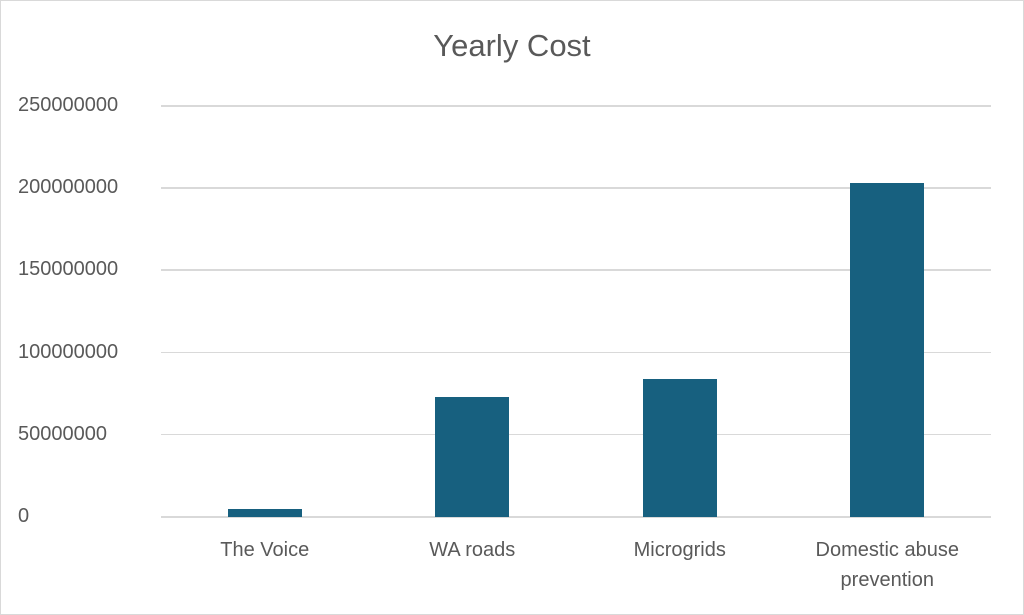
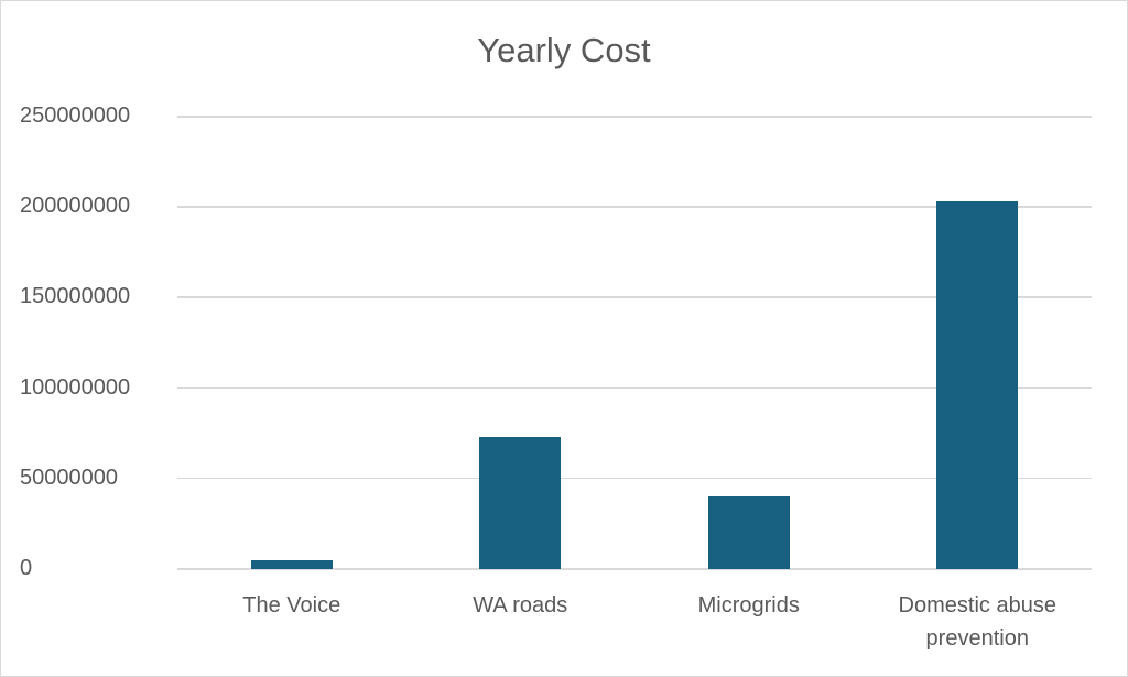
Microgrids: 84000000 -> 40000000
